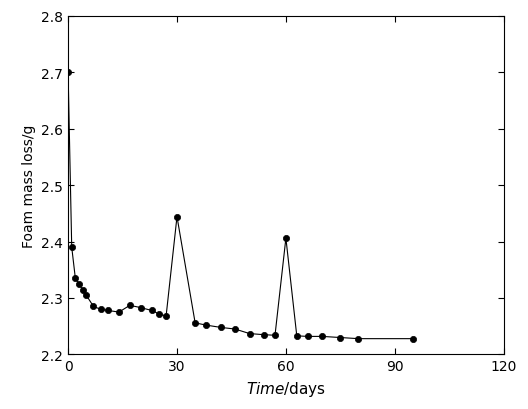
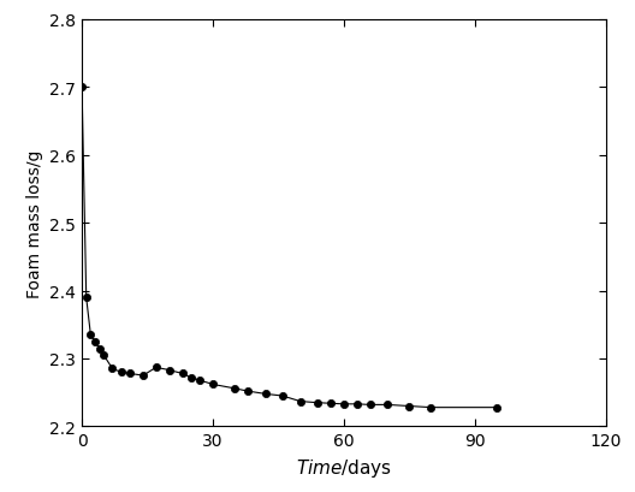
30: 2.444 -> 2.262
60: 2.406 -> 2.233
